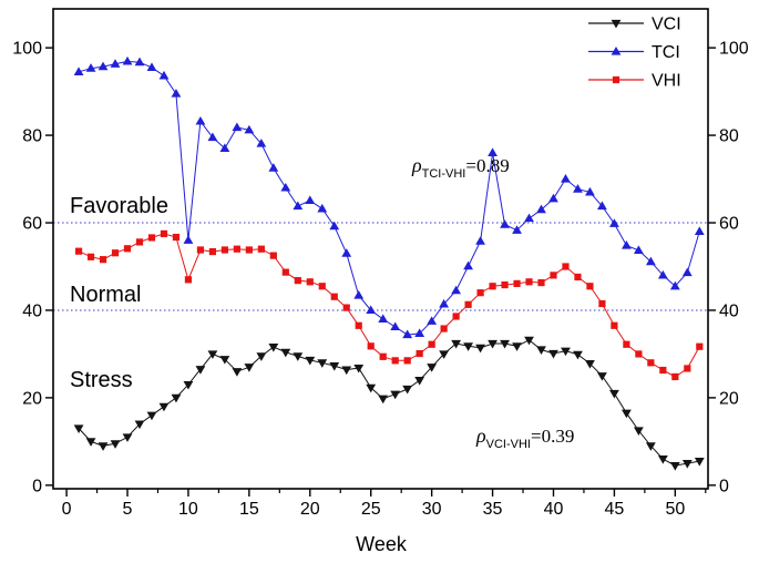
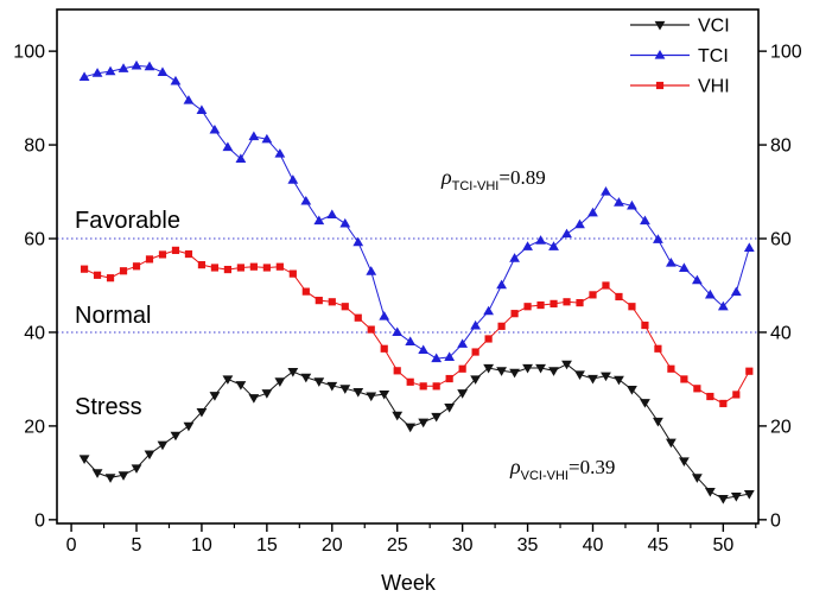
TCI/10: 56 -> 87
VHI/10: 47 -> 54
TCI/35: 76 -> 58
